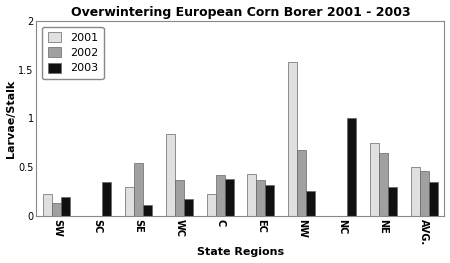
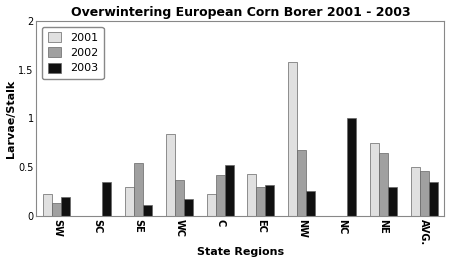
2003/C: 0.38 -> 0.52
2002/EC: 0.37 -> 0.30
